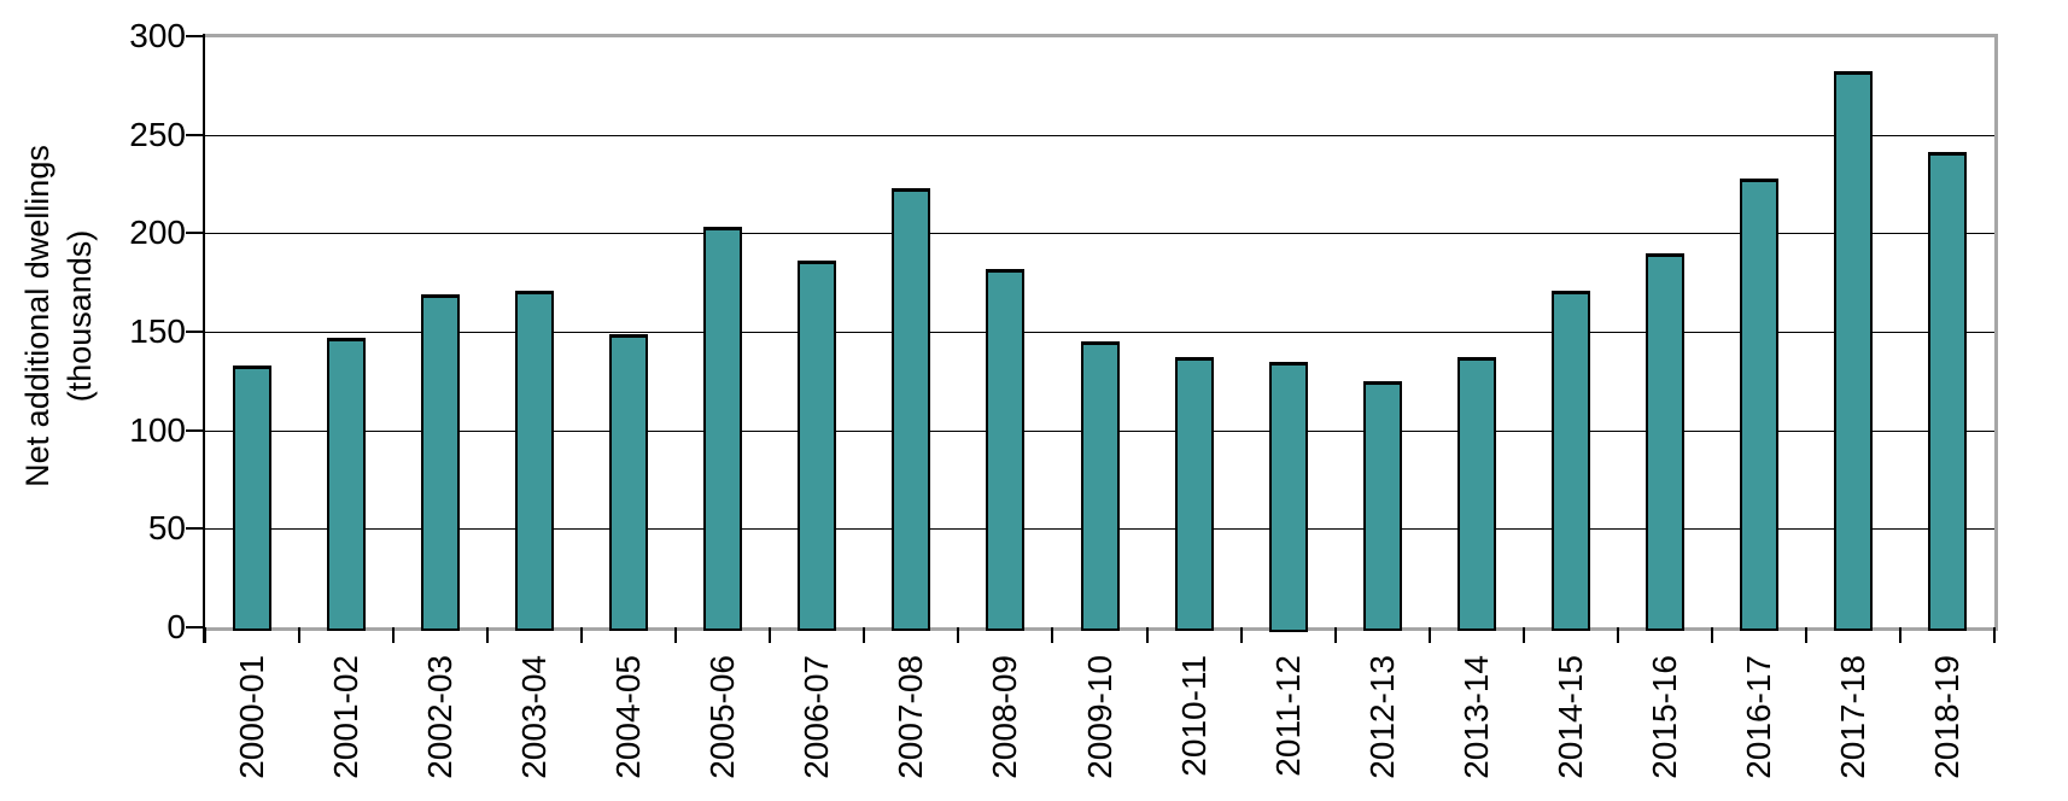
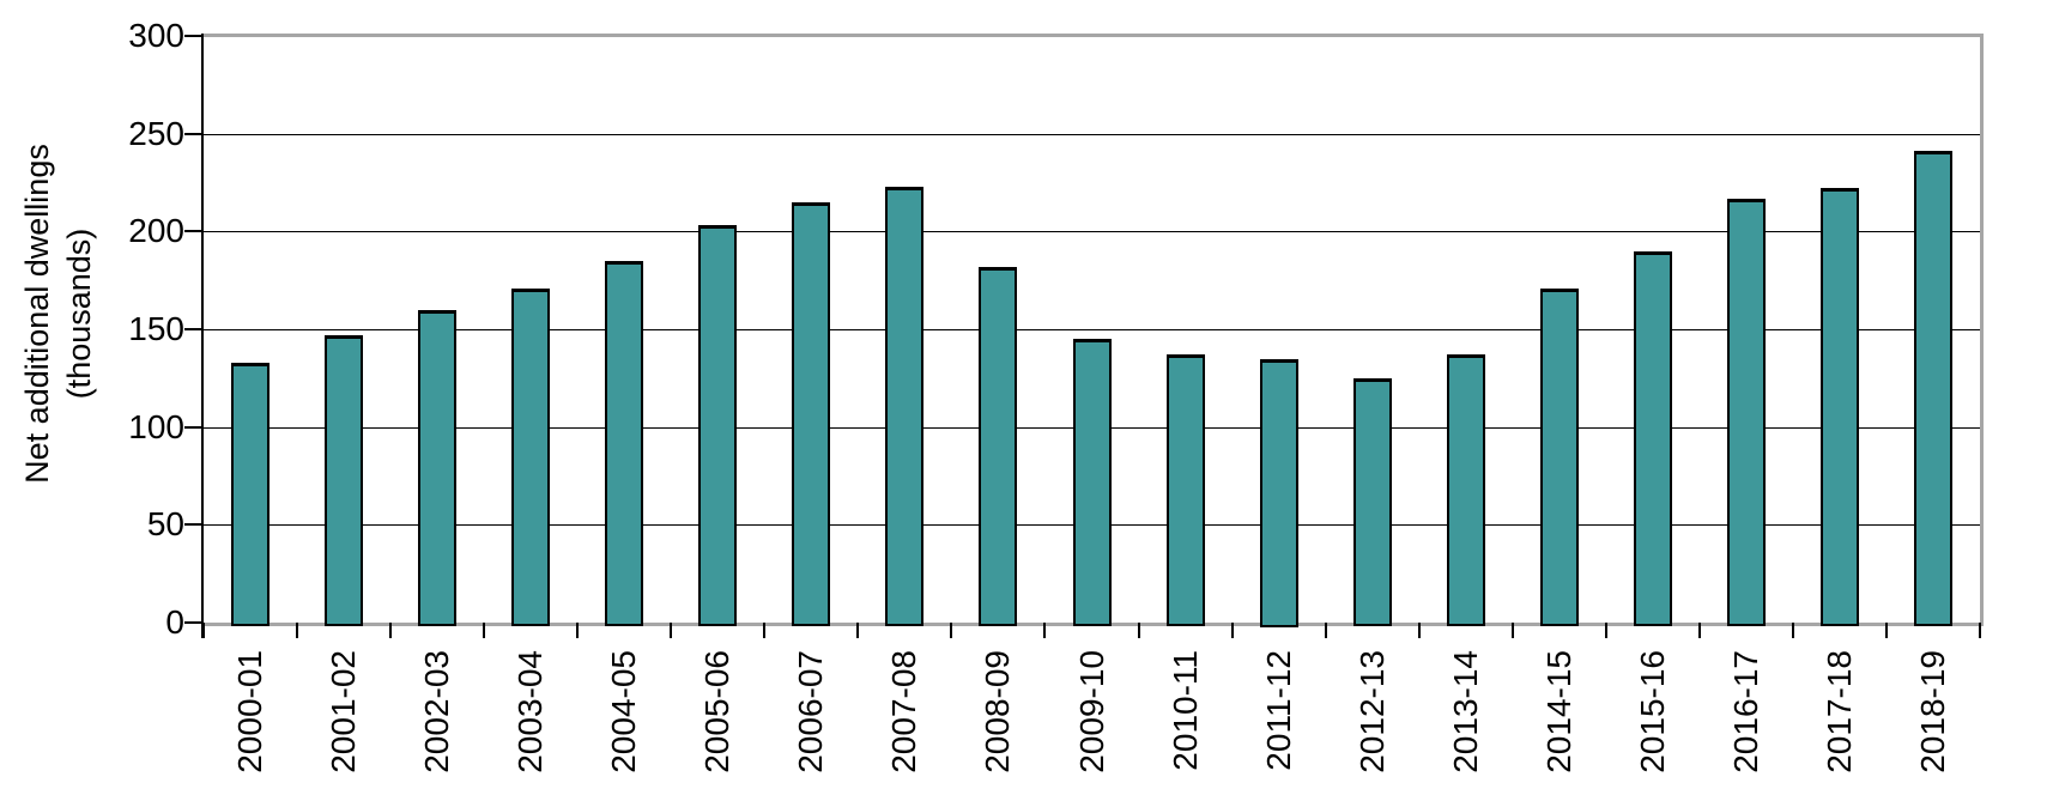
2002-03: 169 -> 160
2004-05: 149 -> 185
2006-07: 186 -> 215
2016-17: 228 -> 217
2017-18: 282 -> 222
